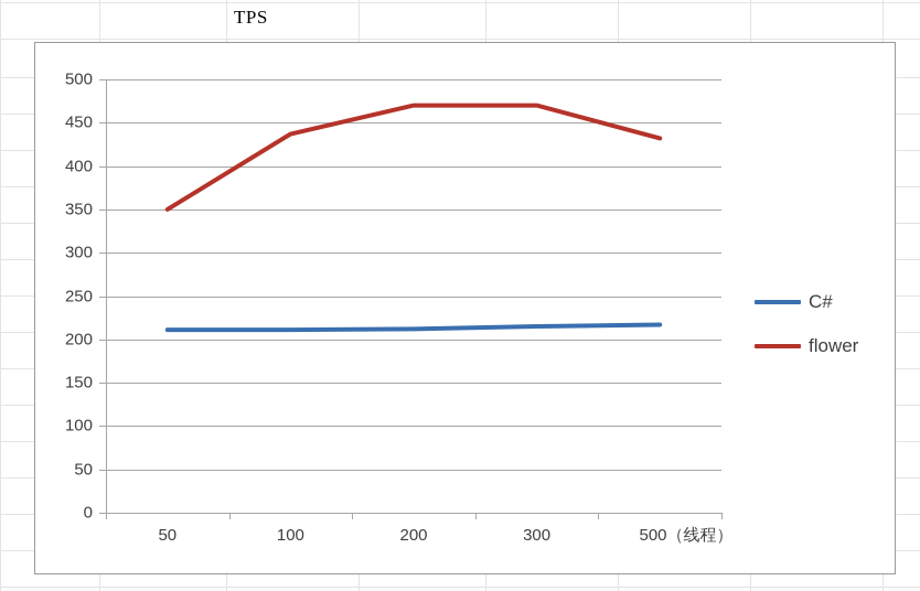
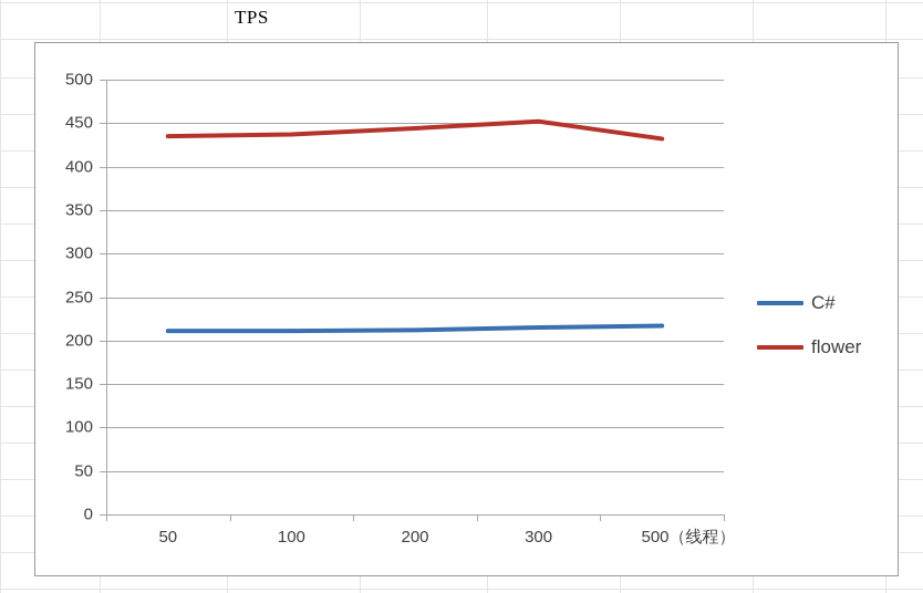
flower/50: 350 -> 440
flower/200: 470 -> 440
flower/300: 470 -> 450
